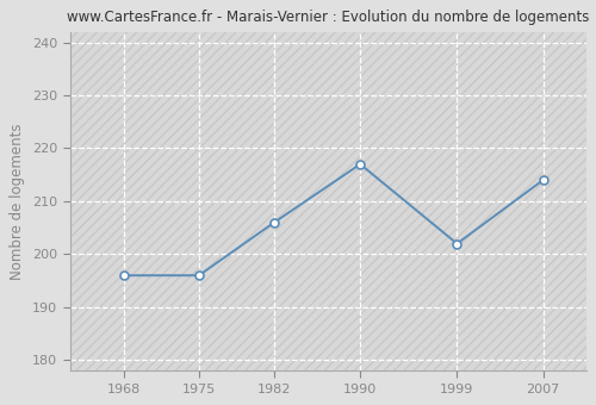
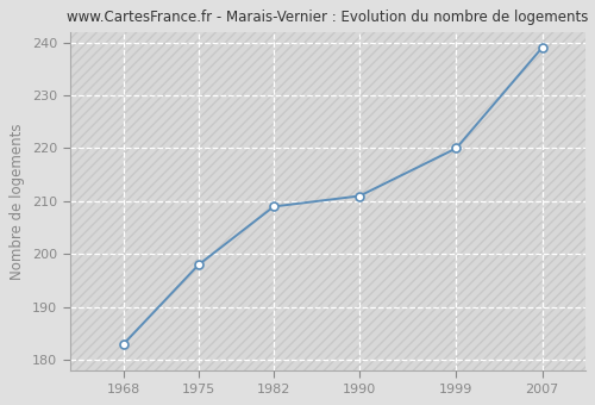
1968: 196 -> 183
1975: 196 -> 198
1982: 206 -> 209
1990: 217 -> 211
1999: 202 -> 220
2007: 214 -> 239
